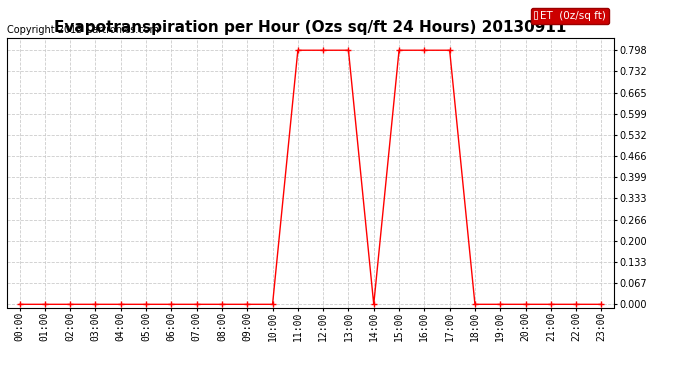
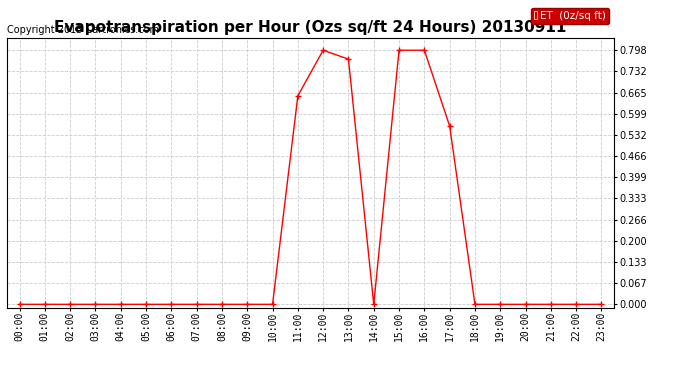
11:00: 0.798 -> 0.655
13:00: 0.798 -> 0.770
17:00: 0.798 -> 0.560
